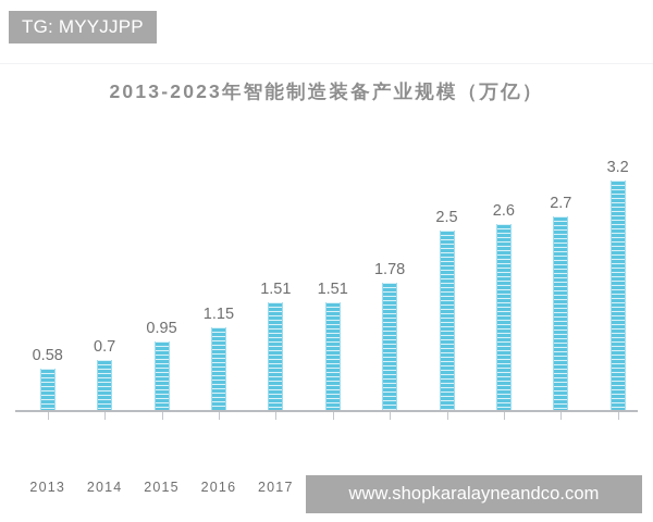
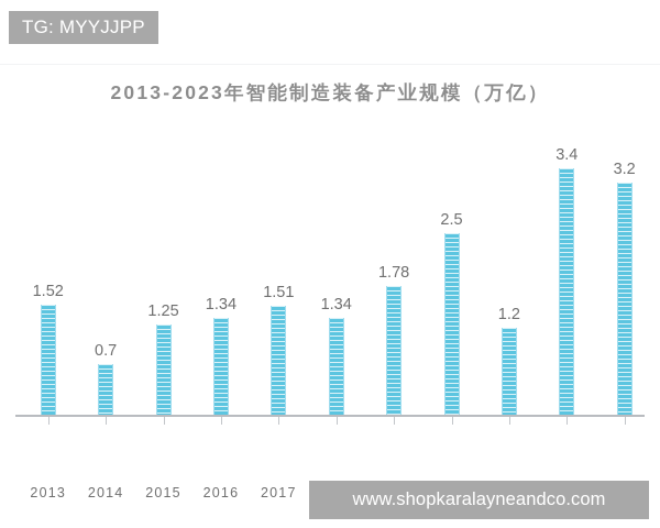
2013: 0.58 -> 1.52
2015: 0.95 -> 1.25
2016: 1.15 -> 1.34
2018: 1.51 -> 1.34
2021: 2.6 -> 1.2
2022: 2.7 -> 3.4
